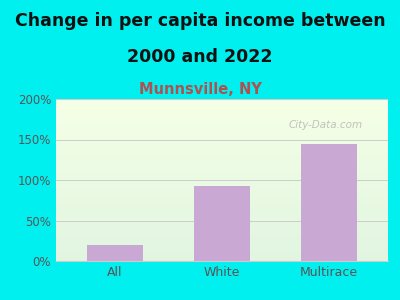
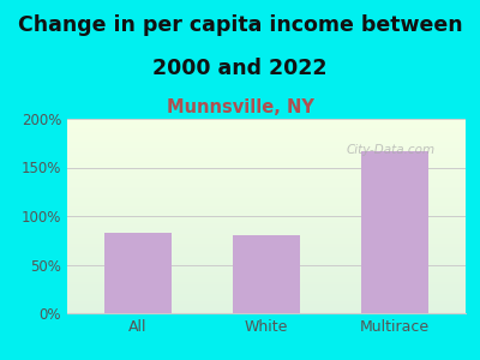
All: 20% -> 83%
White: 92% -> 80%
Multirace: 144% -> 167%
